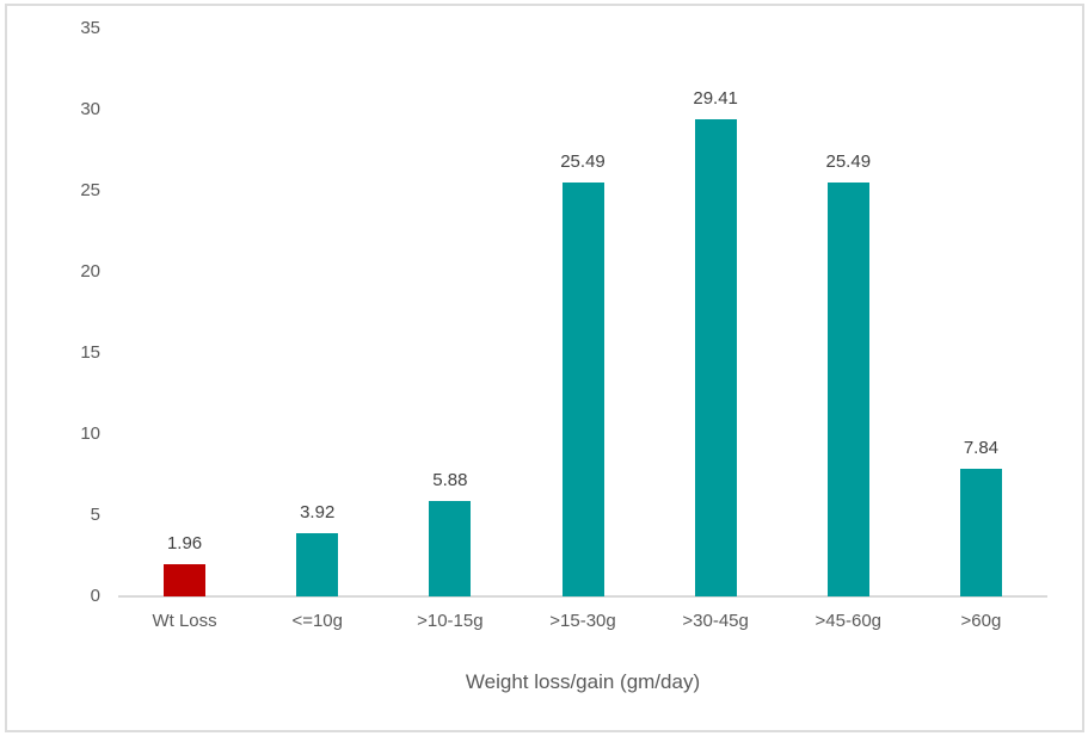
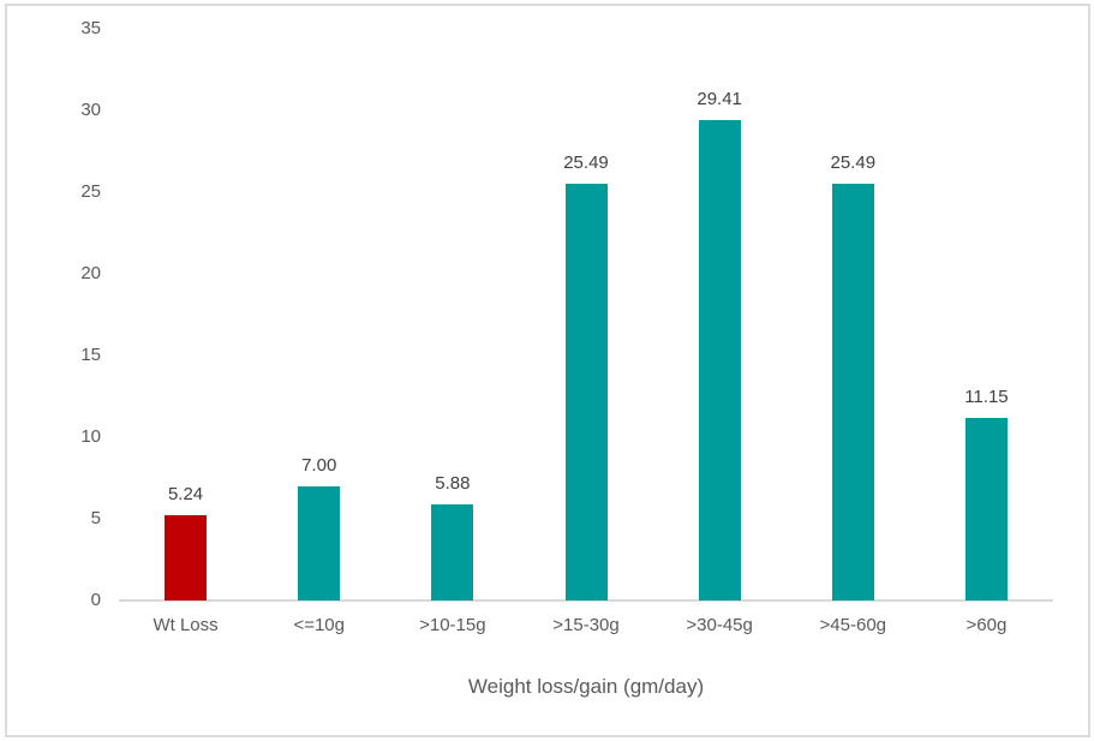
Wt Loss: 1.96 -> 5.24
<=10g: 3.92 -> 7.00
>60g: 7.84 -> 11.15
